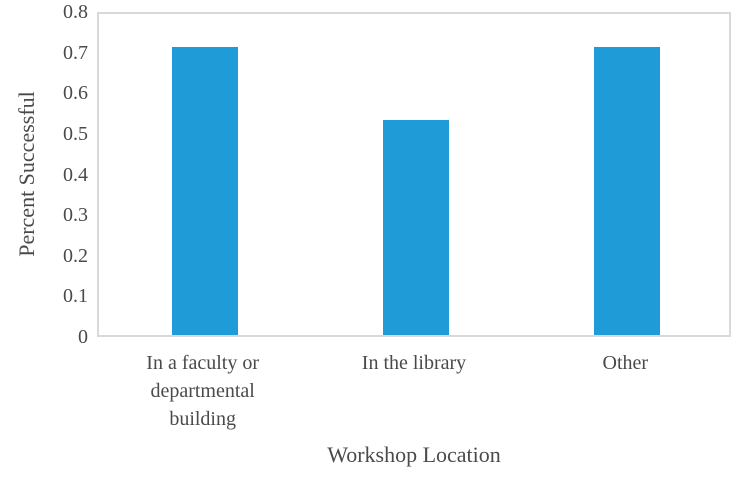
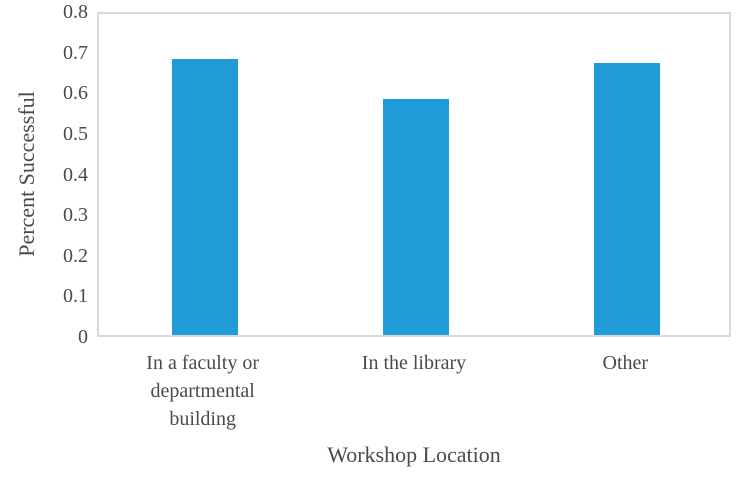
In a faculty or departmental building: 0.71 -> 0.68
In the library: 0.53 -> 0.58
Other: 0.71 -> 0.67
